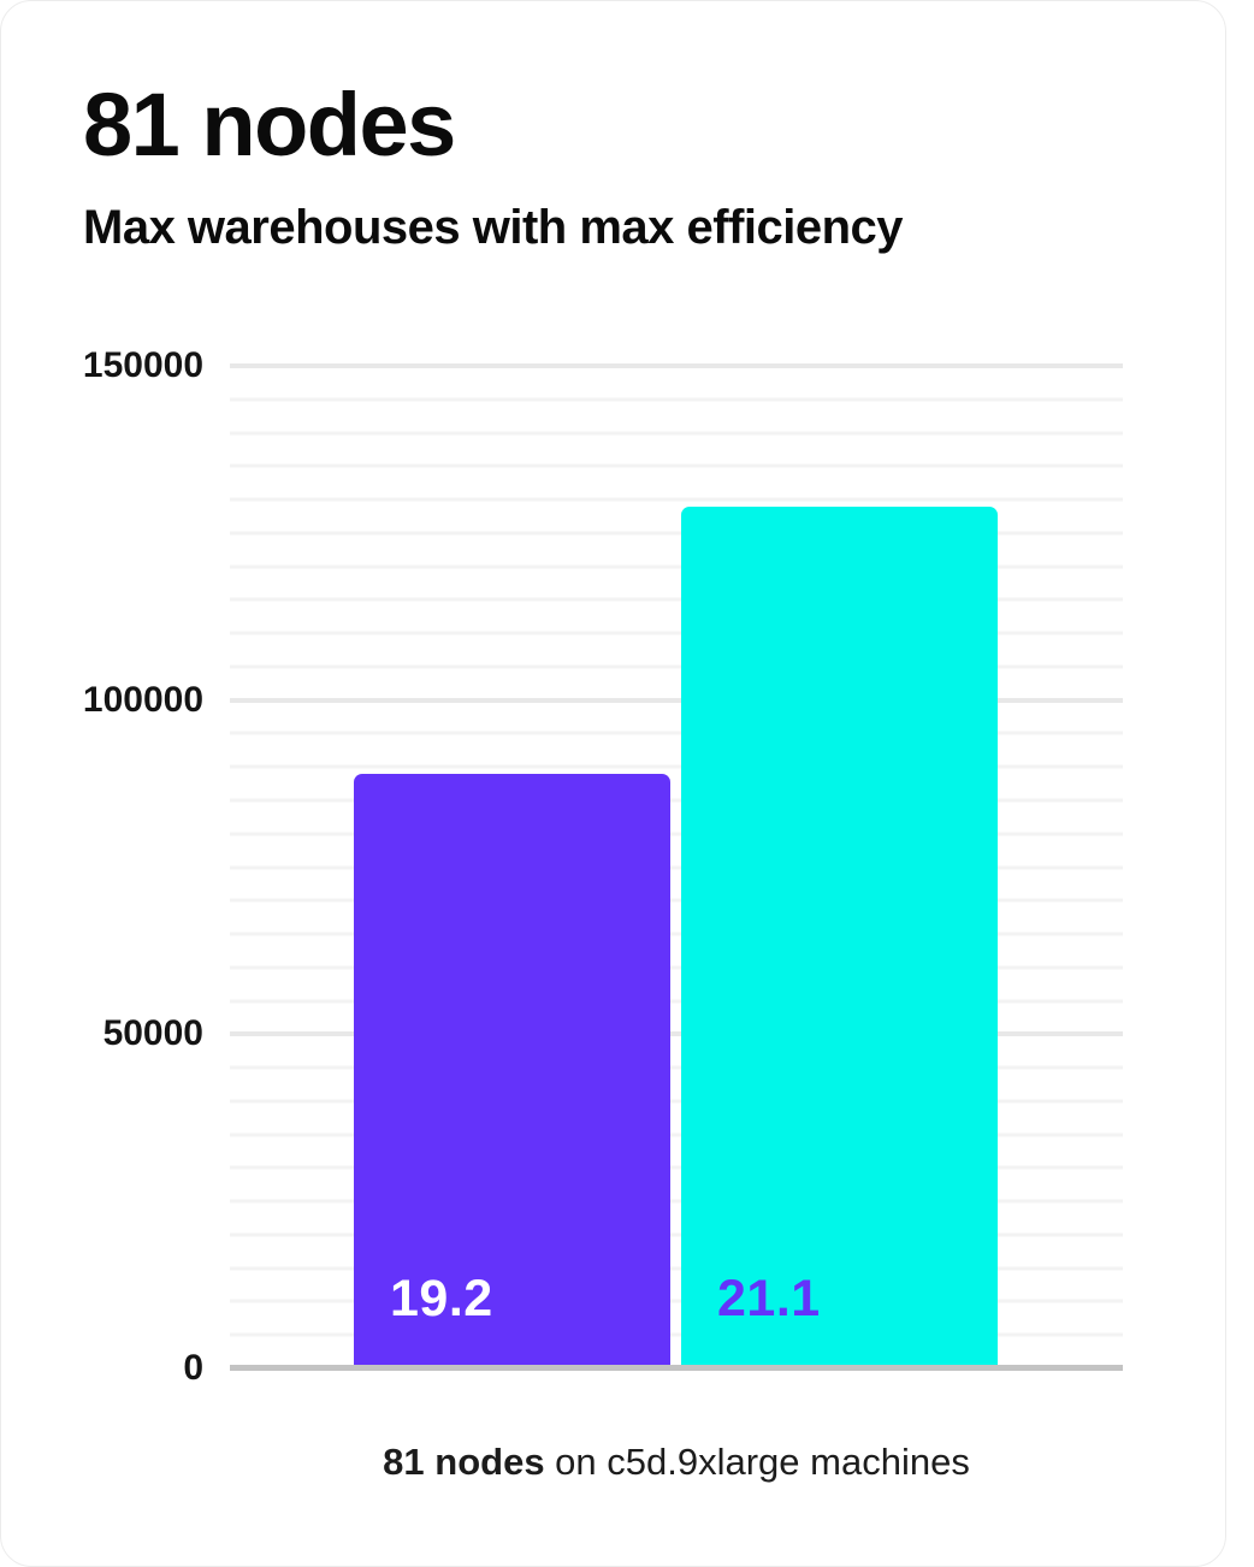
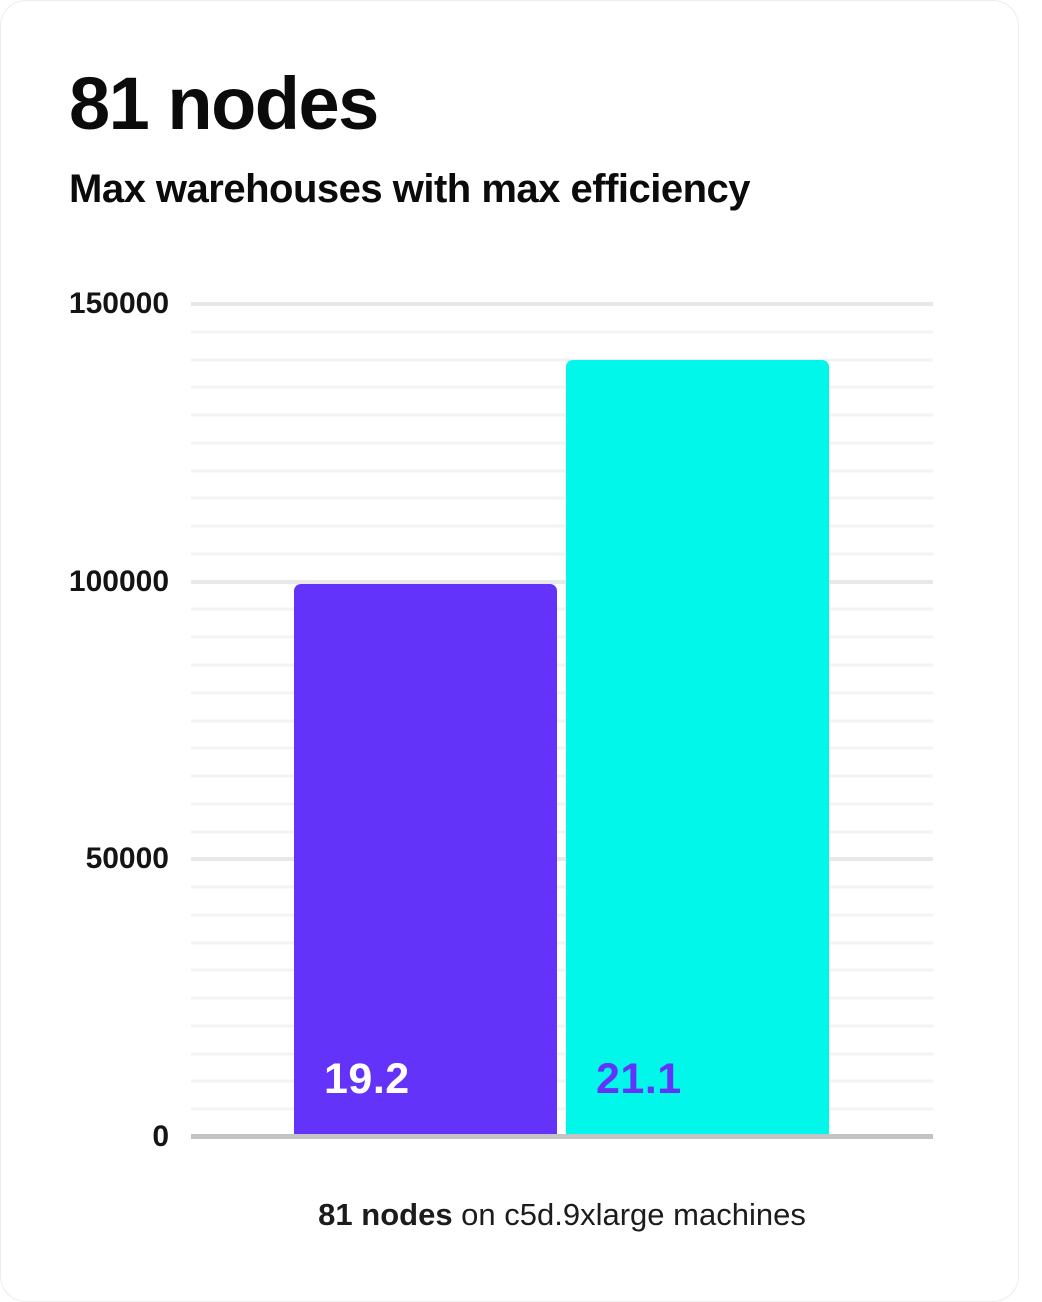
19.2: 89000 -> 100000
21.1: 129000 -> 140000
